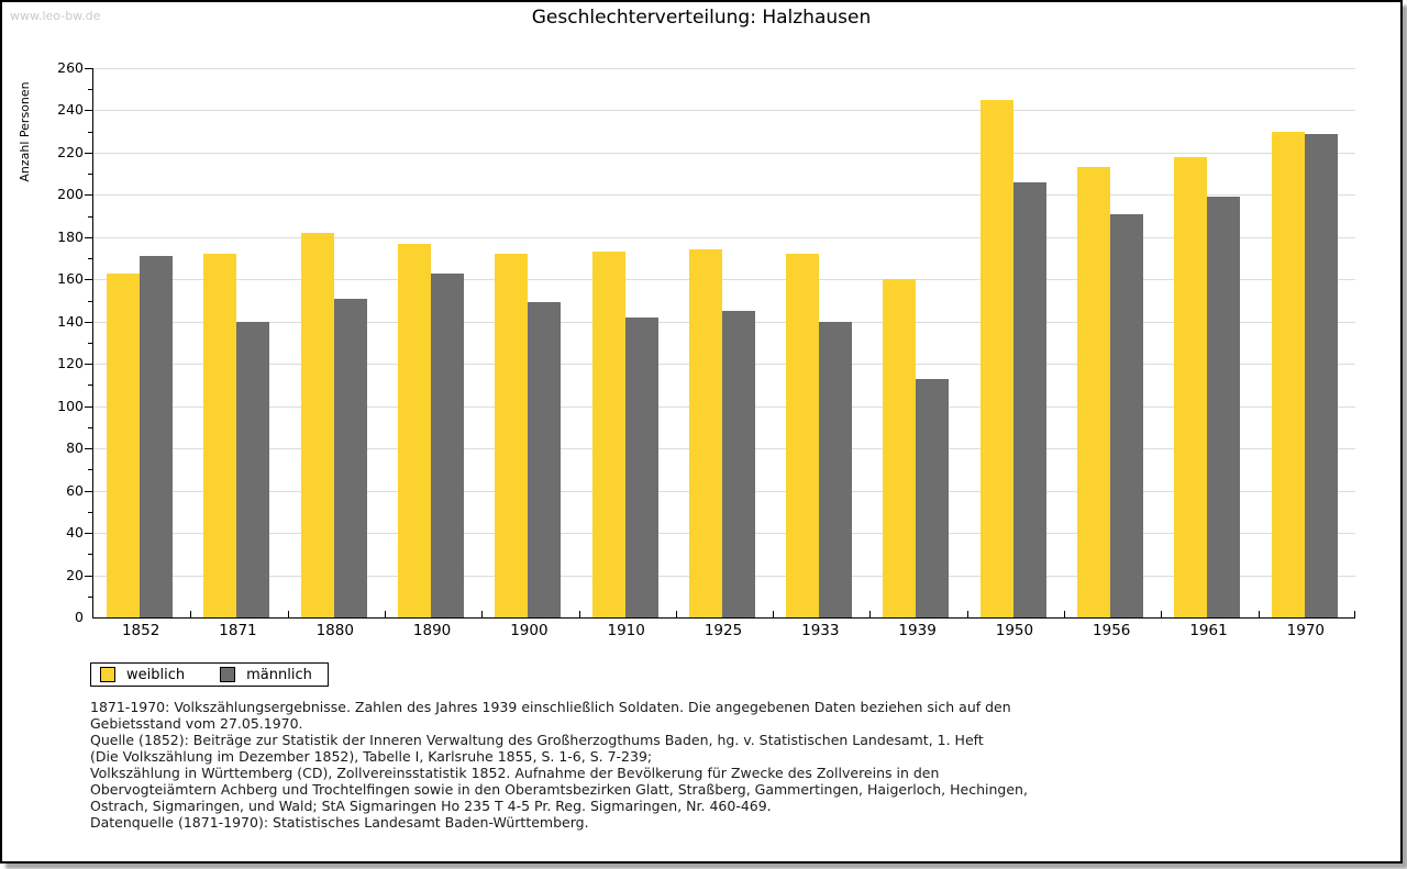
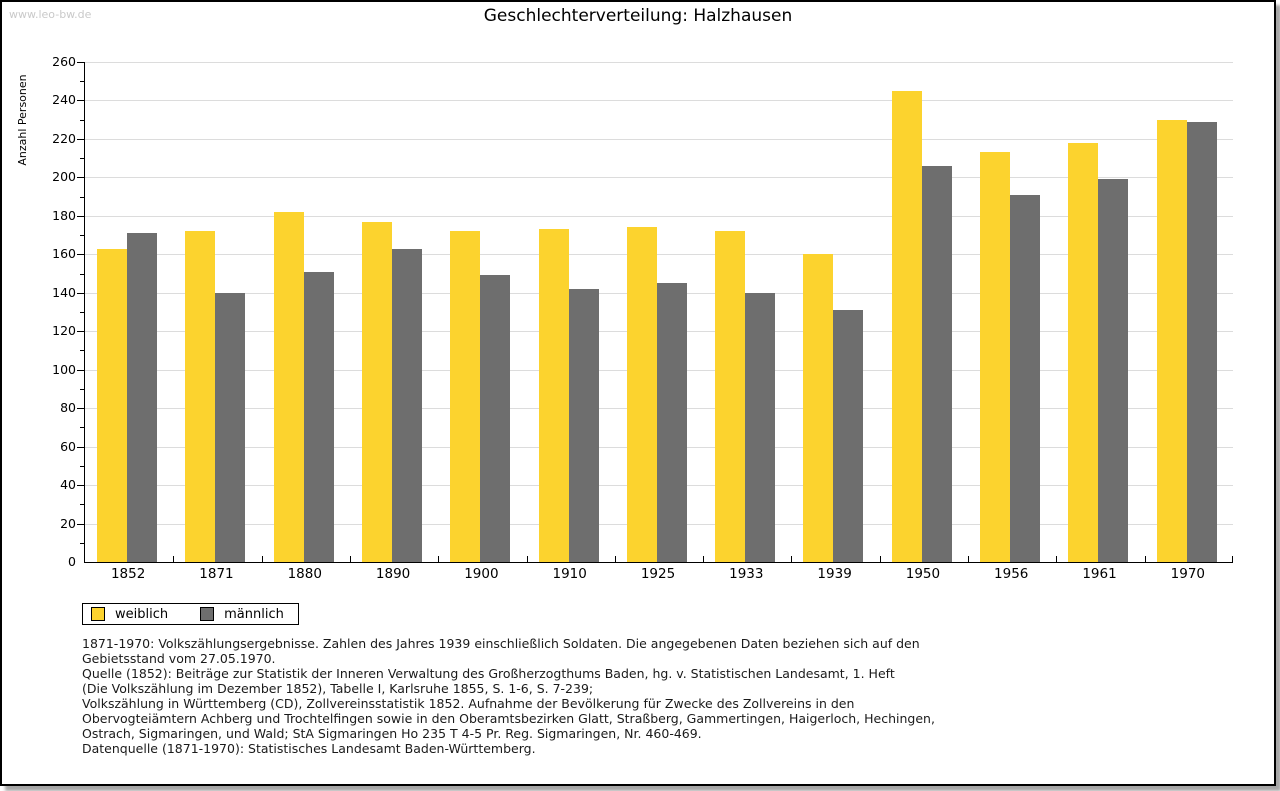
männlich/1939: 113 -> 131
